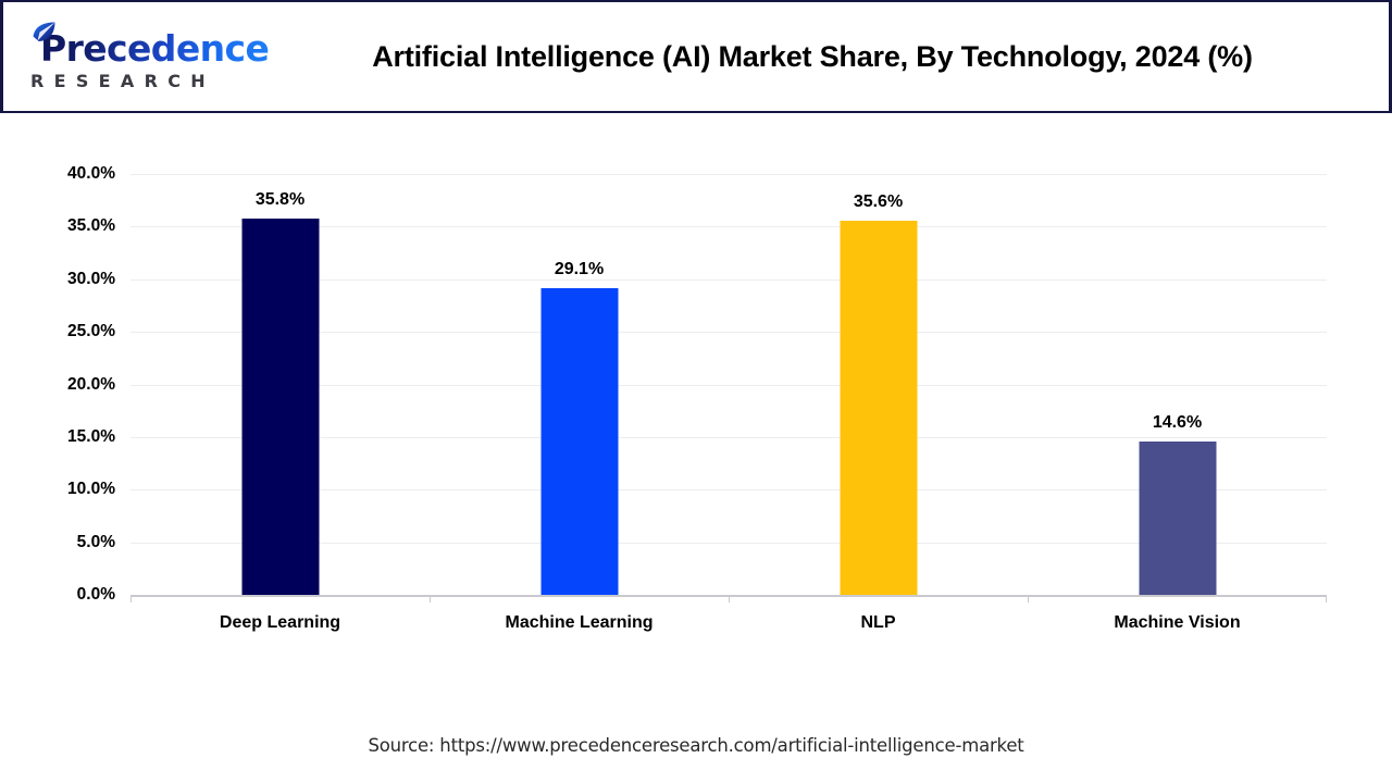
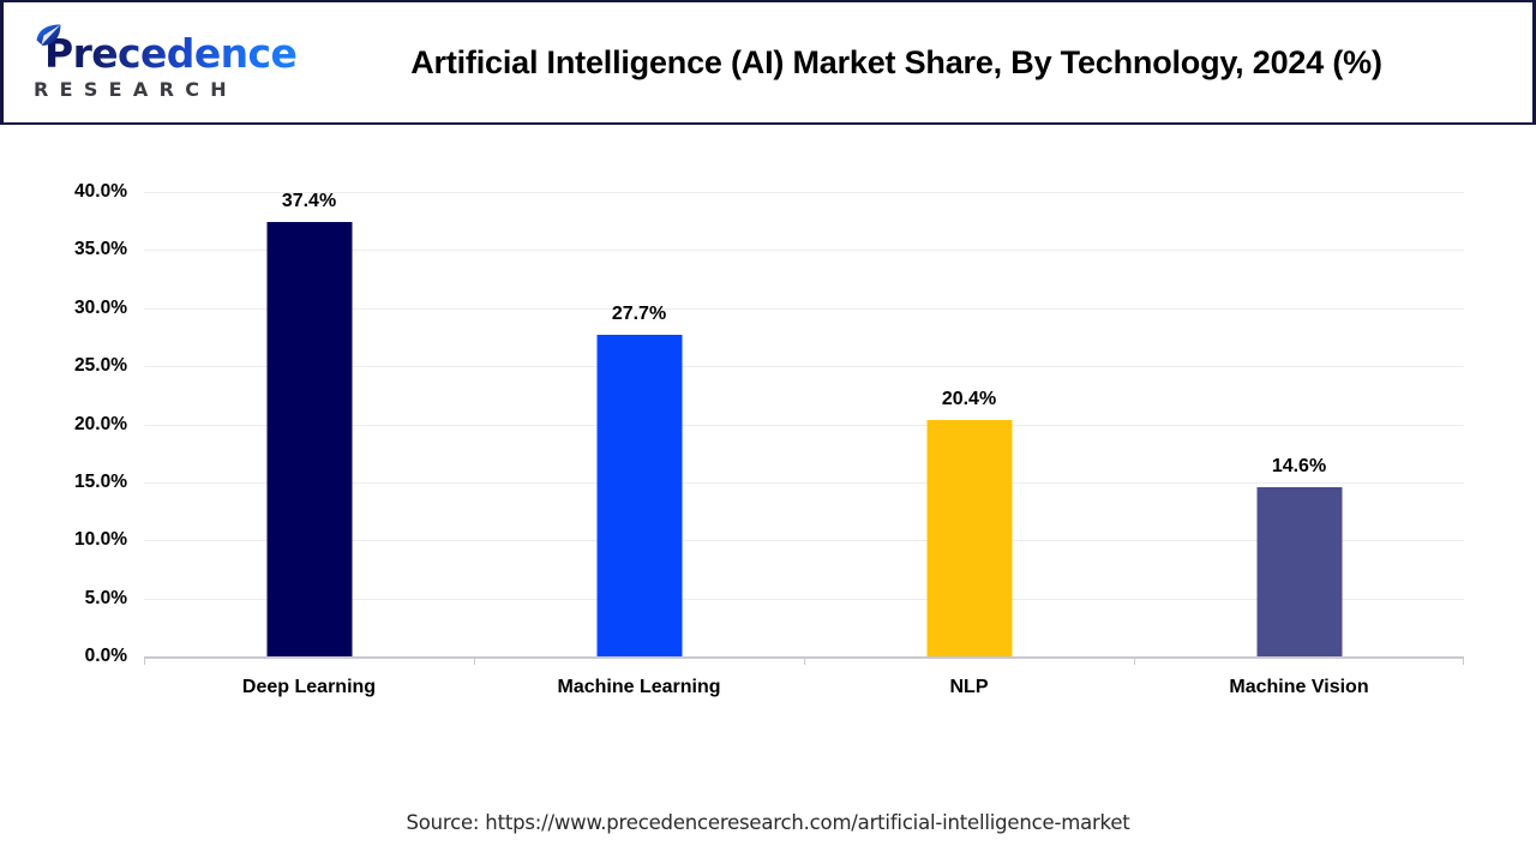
Deep Learning: 35.8% -> 37.4%
Machine Learning: 29.1% -> 27.7%
NLP: 35.6% -> 20.4%
